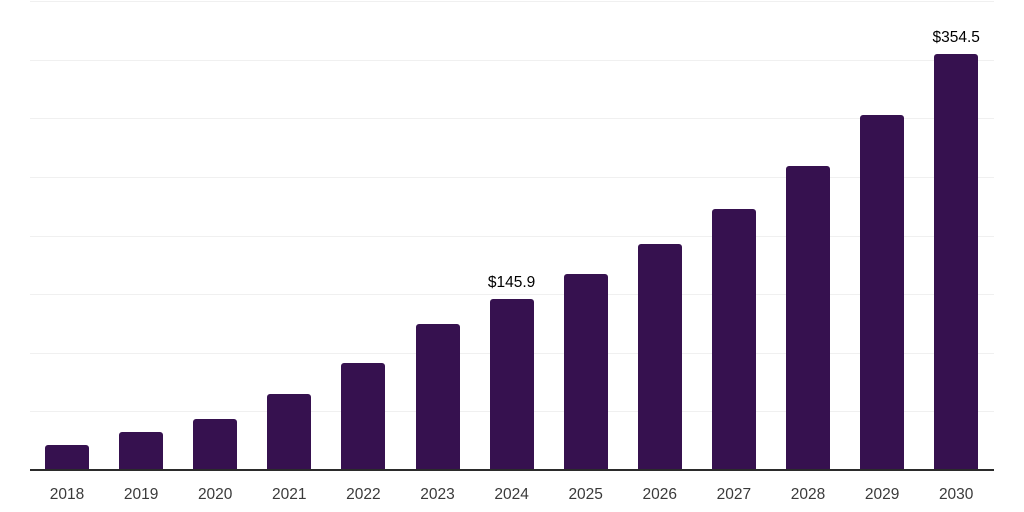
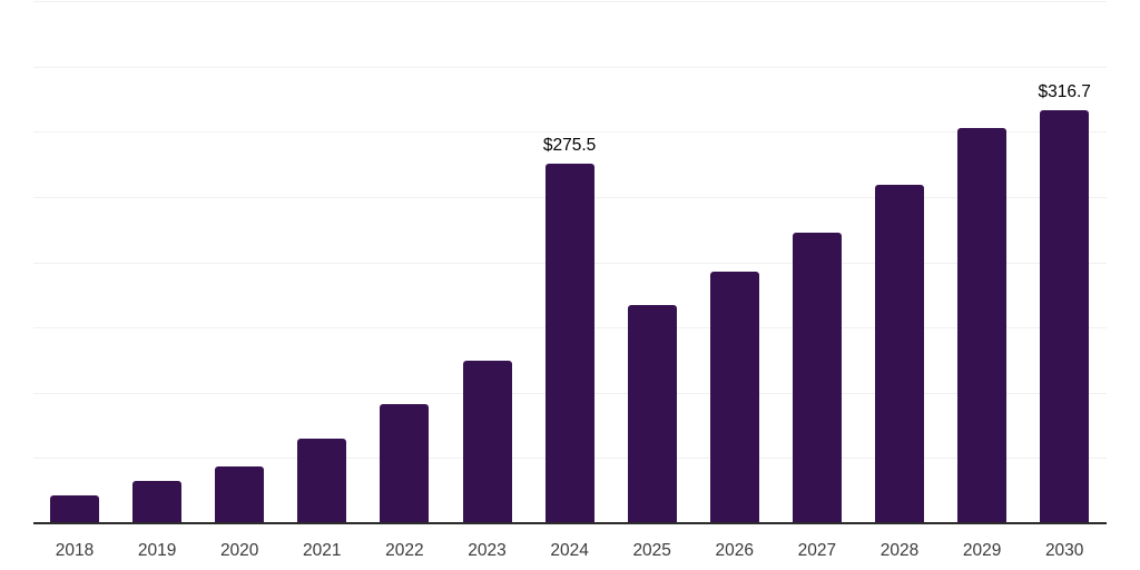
2024: $145.9 -> $275.5
2030: $354.5 -> $316.7
